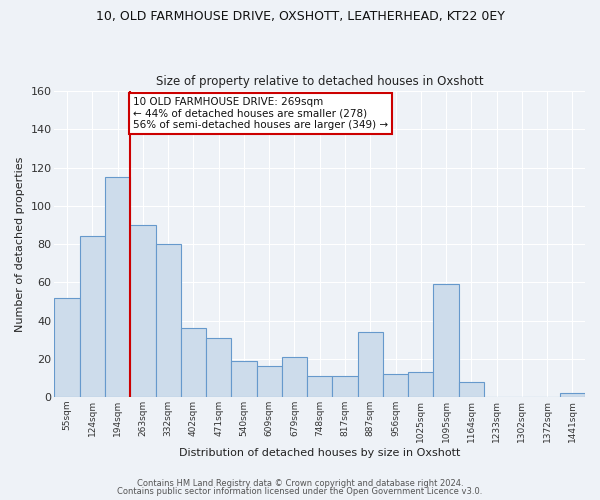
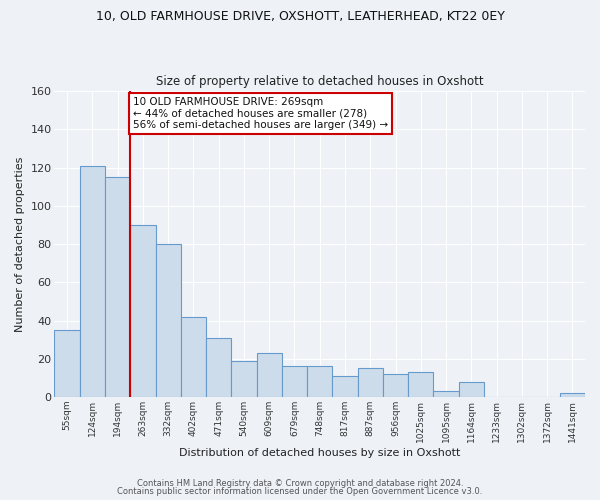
55sqm: 52 -> 35
124sqm: 84 -> 121
402sqm: 36 -> 42
609sqm: 16 -> 23
679sqm: 21 -> 16
748sqm: 11 -> 16
887sqm: 34 -> 15
1095sqm: 59 -> 3
